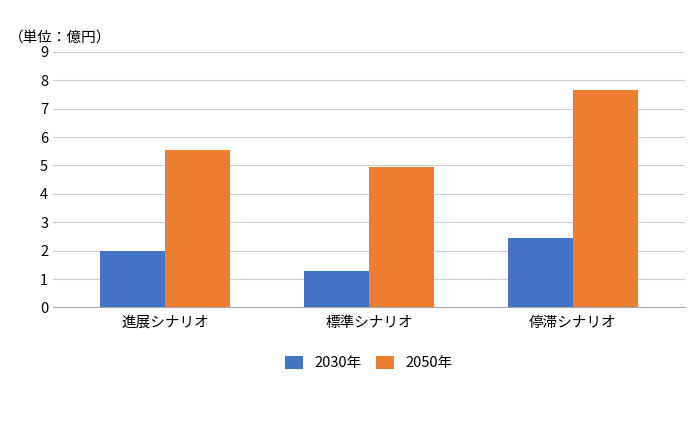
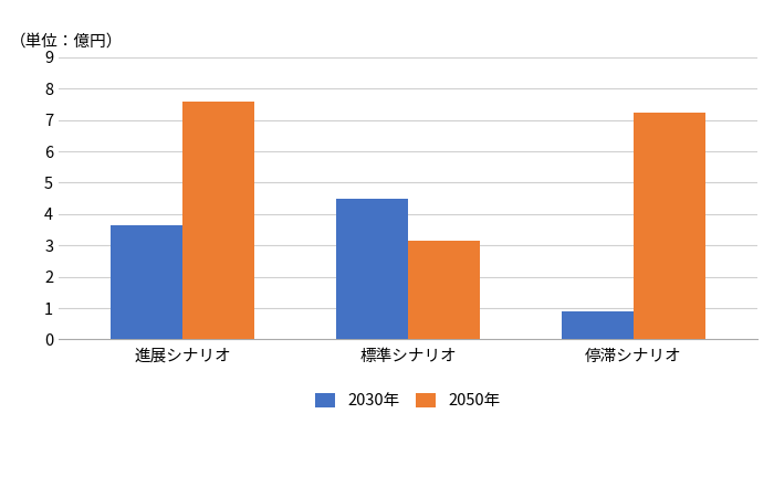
2030年/進展シナリオ: 2.00 -> 3.65
2050年/進展シナリオ: 5.55 -> 7.60
2030年/標準シナリオ: 1.30 -> 4.50
2050年/標準シナリオ: 4.95 -> 3.15
2030年/停滞シナリオ: 2.45 -> 0.90
2050年/停滞シナリオ: 7.65 -> 7.25
